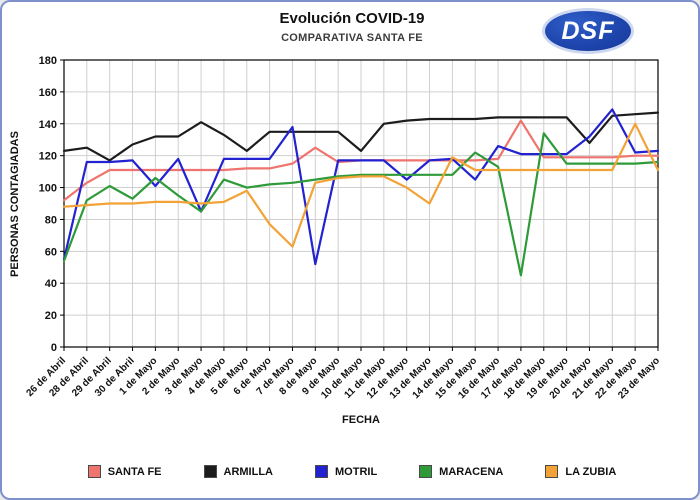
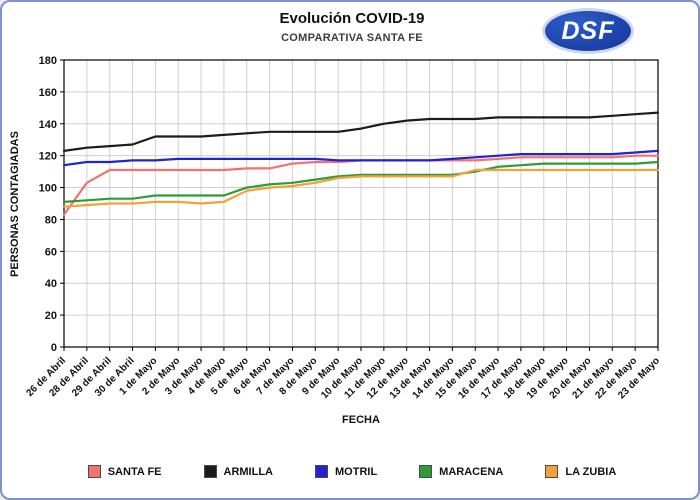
SANTA FE/26 de Abril: 92 -> 83
MOTRIL/26 de Abril: 55 -> 114
MARACENA/26 de Abril: 54 -> 91
ARMILLA/29 de Abril: 117 -> 126
MARACENA/29 de Abril: 101 -> 93
MOTRIL/1 de Mayo: 101 -> 117
MARACENA/1 de Mayo: 106 -> 95
ARMILLA/3 de Mayo: 141 -> 132
MOTRIL/3 de Mayo: 85 -> 118
MARACENA/3 de Mayo: 85 -> 95
MARACENA/4 de Mayo: 105 -> 95
ARMILLA/5 de Mayo: 123 -> 134
LA ZUBIA/6 de Mayo: 77 -> 100
MOTRIL/7 de Mayo: 138 -> 118
LA ZUBIA/7 de Mayo: 63 -> 101
SANTA FE/8 de Mayo: 125 -> 116
MOTRIL/8 de Mayo: 52 -> 118
ARMILLA/10 de Mayo: 123 -> 137
MOTRIL/12 de Mayo: 105 -> 117
LA ZUBIA/12 de Mayo: 100 -> 107
LA ZUBIA/13 de Mayo: 90 -> 107
LA ZUBIA/14 de Mayo: 119 -> 107
MOTRIL/15 de Mayo: 105 -> 119
MARACENA/15 de Mayo: 122 -> 110
MOTRIL/16 de Mayo: 126 -> 120
SANTA FE/17 de Mayo: 142 -> 119
MARACENA/17 de Mayo: 45 -> 114
MARACENA/18 de Mayo: 134 -> 115
ARMILLA/20 de Mayo: 128 -> 144
MOTRIL/20 de Mayo: 132 -> 121
MOTRIL/21 de Mayo: 149 -> 121
LA ZUBIA/22 de Mayo: 140 -> 111
